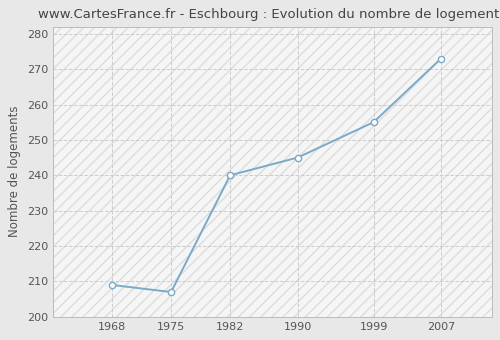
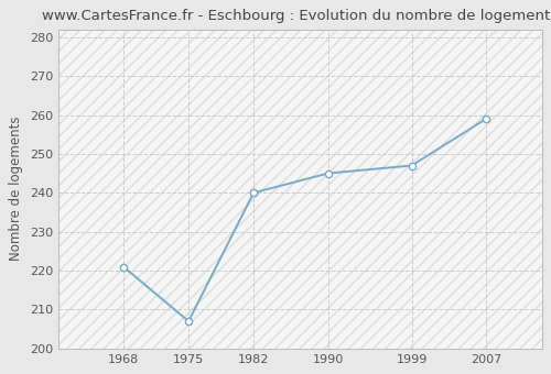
1968: 209 -> 221
1999: 255 -> 247
2007: 273 -> 259
